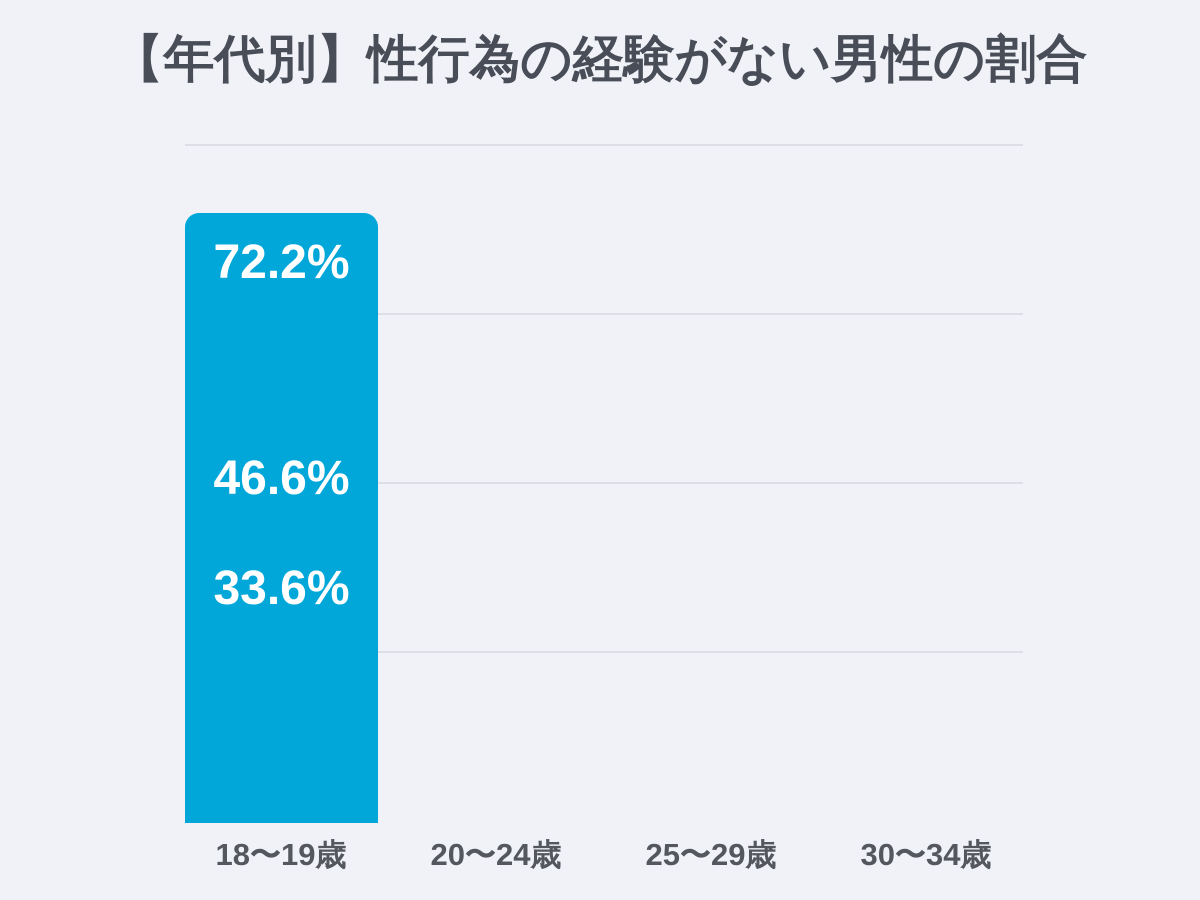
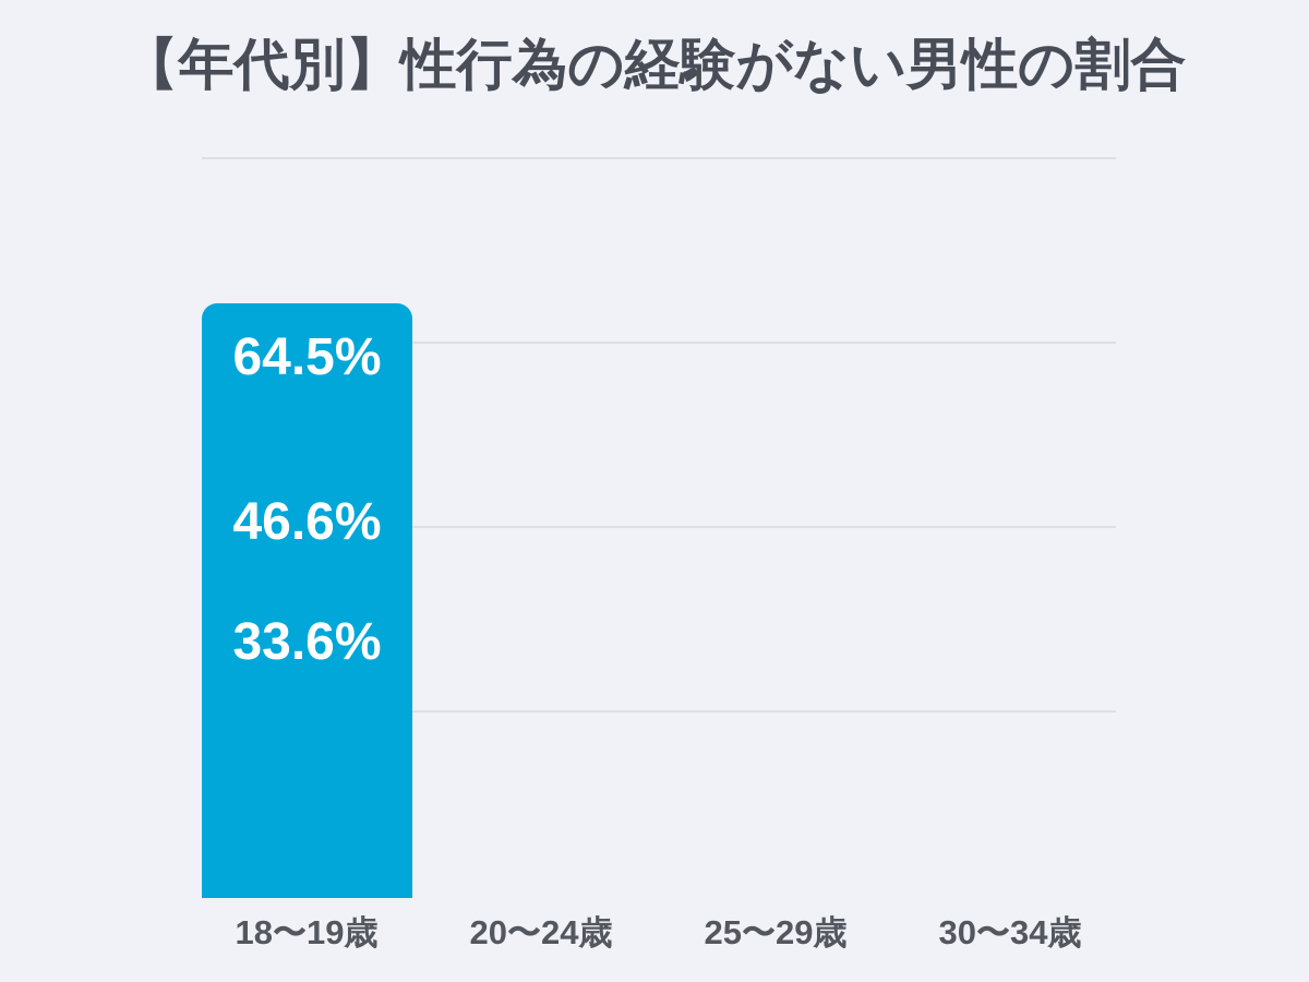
18〜19歳: 72.2% -> 64.5%
